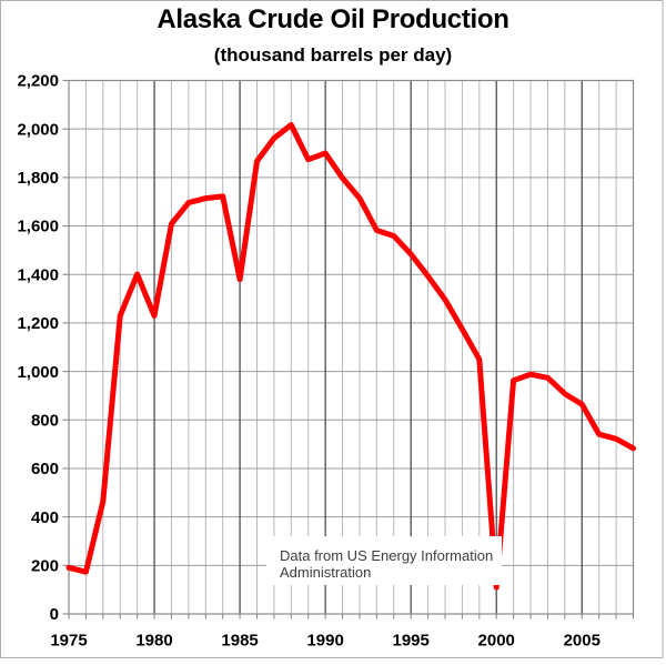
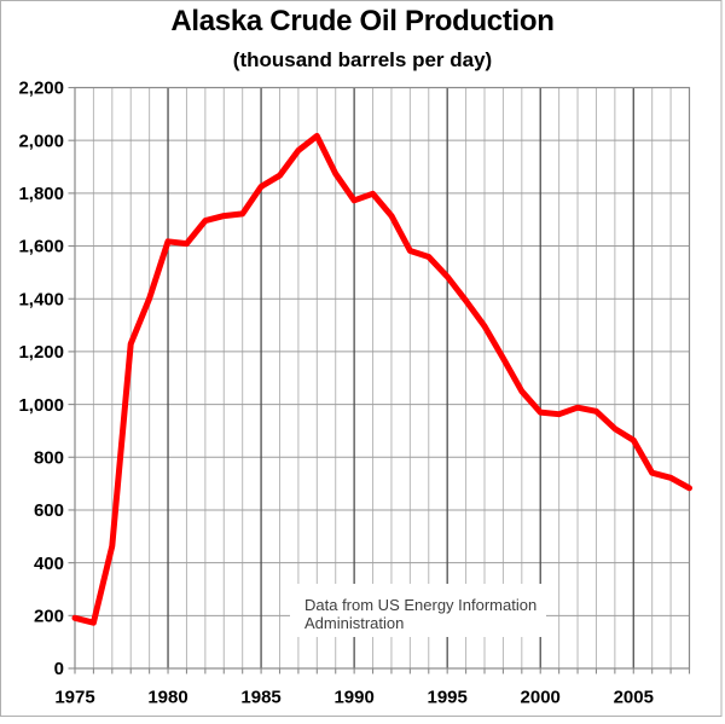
1980: 1230 -> 1620
1985: 1380 -> 1820
1990: 1900 -> 1770
2000: 110 -> 970
